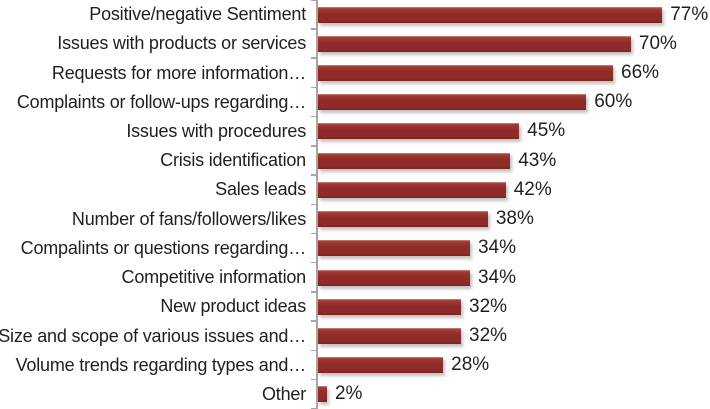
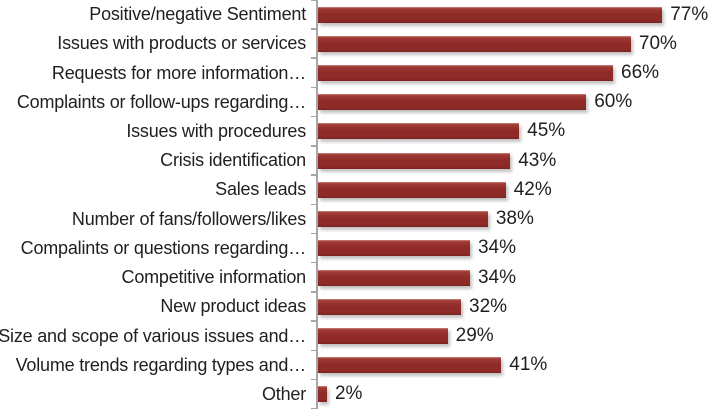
Size and scope of various issues and…: 32% -> 29%
Volume trends regarding types and…: 28% -> 41%
